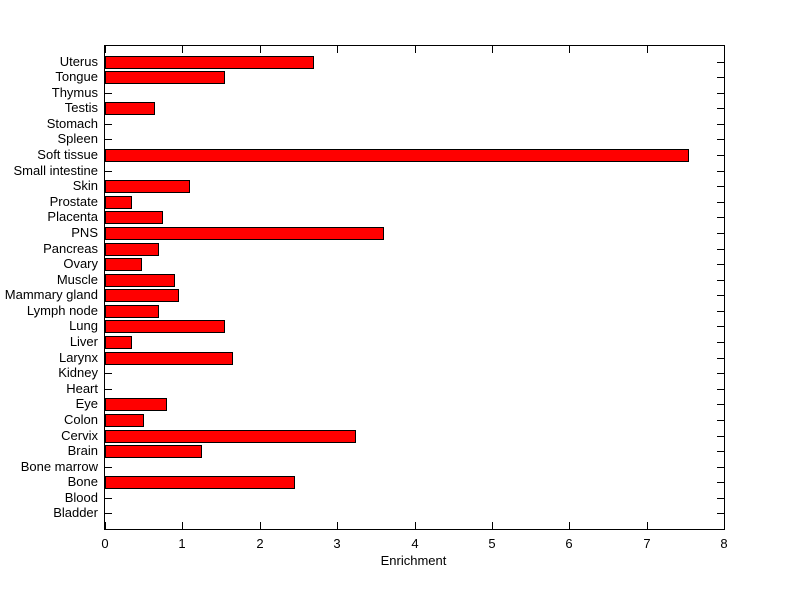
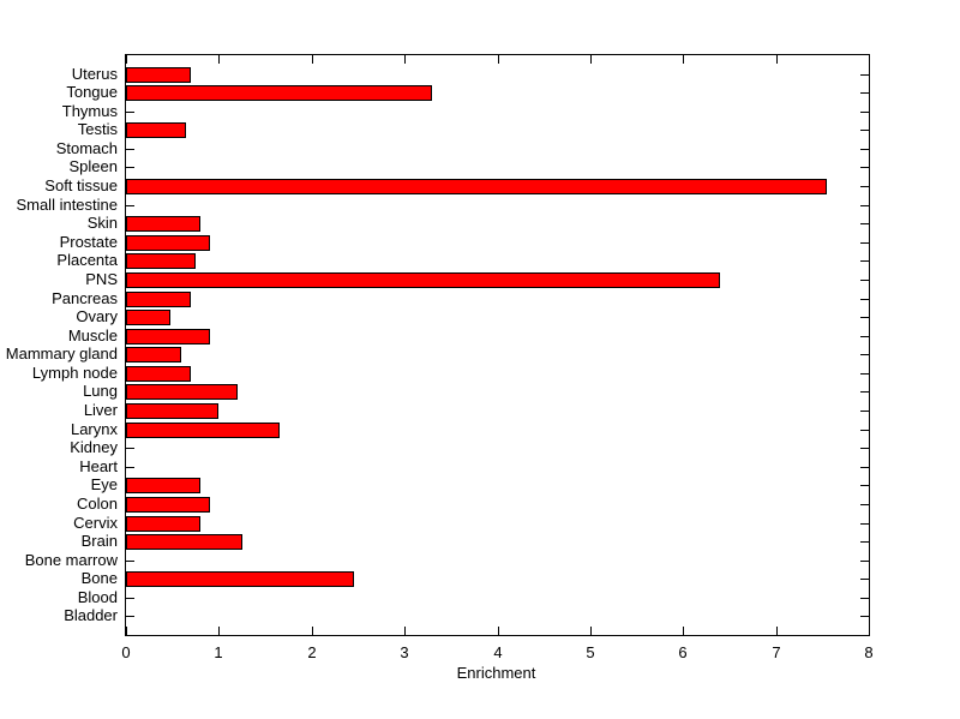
Uterus: 2.7 -> 0.7
Tongue: 1.6 -> 3.3
Skin: 1.1 -> 0.8
Prostate: 0.3 -> 0.9
PNS: 3.6 -> 6.4
Mammary gland: 0.9 -> 0.6
Lung: 1.6 -> 1.2
Liver: 0.3 -> 1.0
Colon: 0.5 -> 0.9
Cervix: 3.2 -> 0.8
